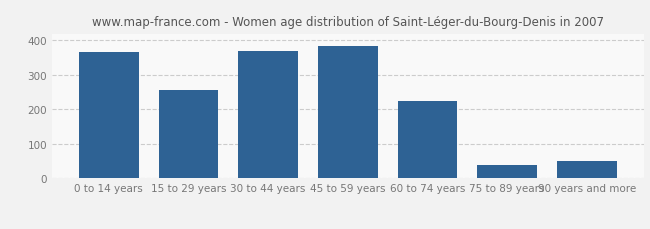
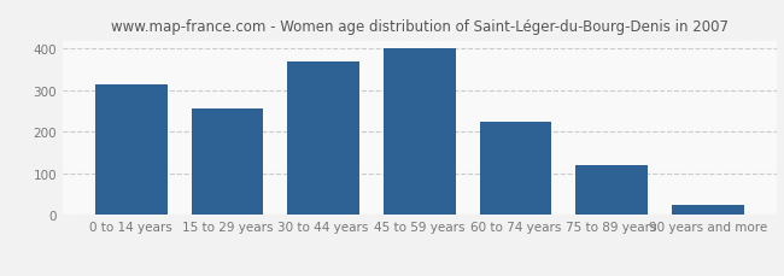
0 to 14 years: 365 -> 315
45 to 59 years: 385 -> 400
75 to 89 years: 40 -> 120
90 years and more: 50 -> 25
